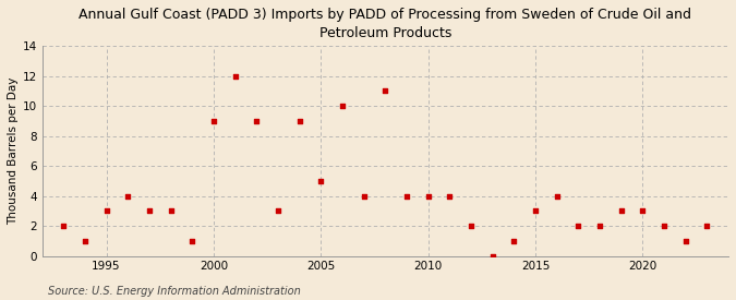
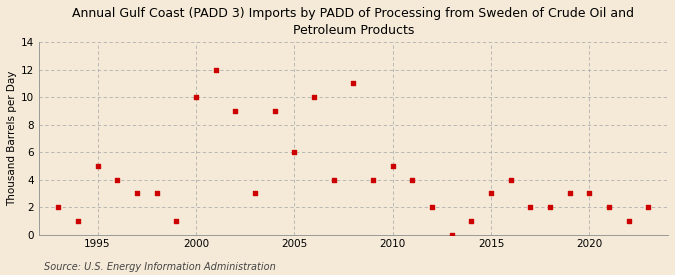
1995: 3 -> 5
2000: 9 -> 10
2005: 5 -> 6
2010: 4 -> 5
